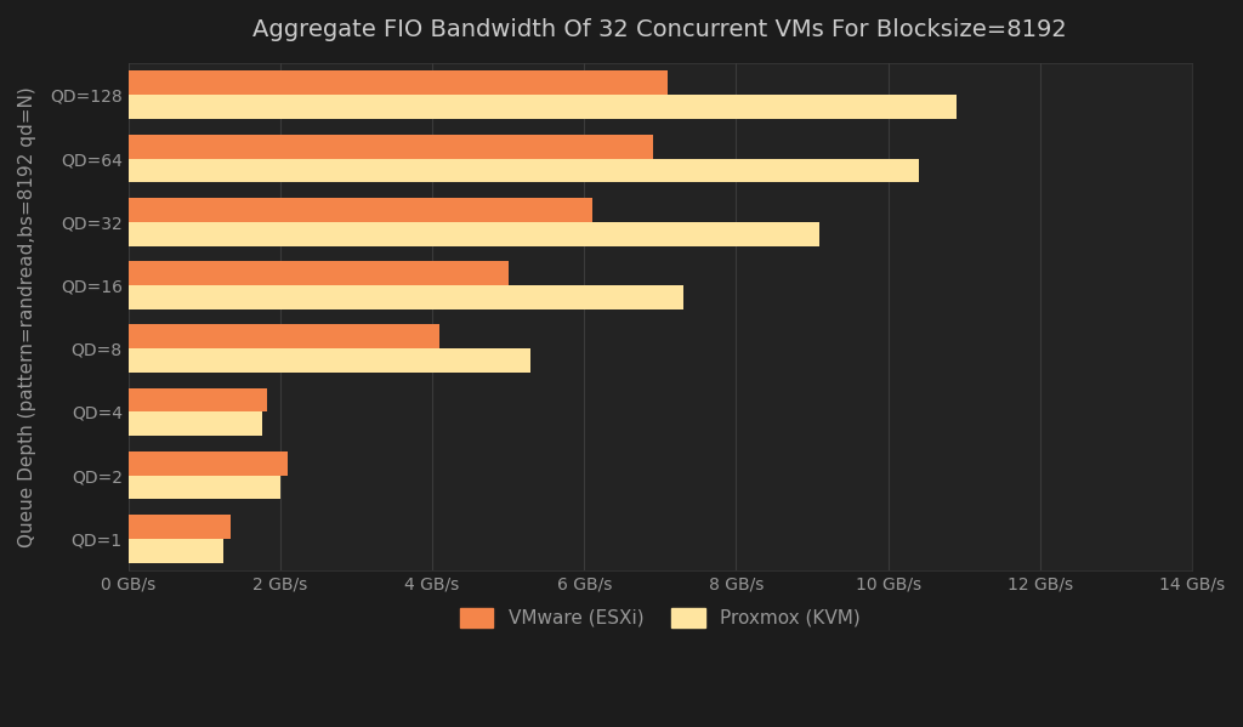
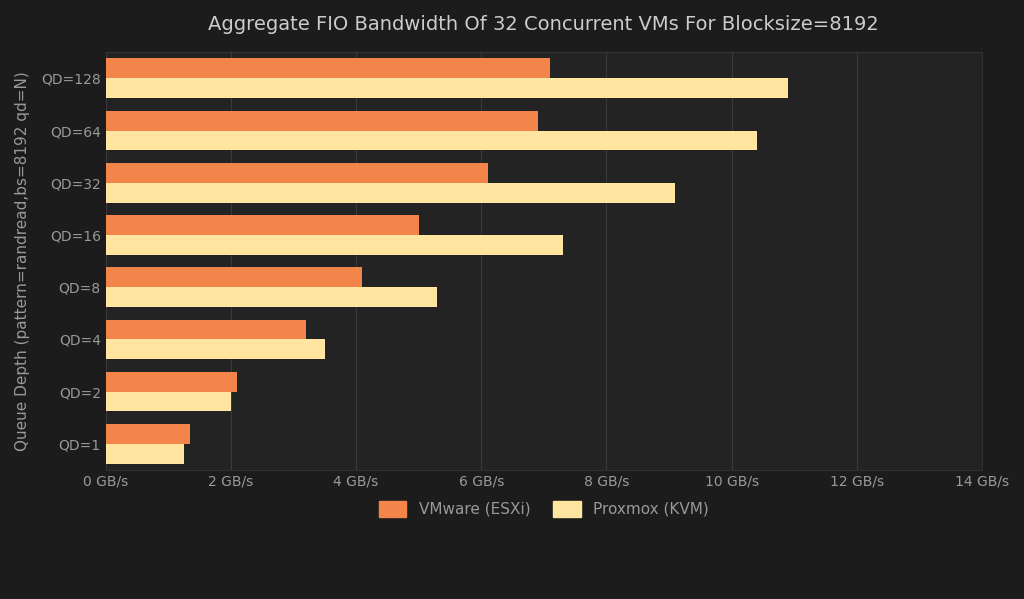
VMware (ESXi)/QD=4: 1.82 GB/s -> 3.20 GB/s
Proxmox (KVM)/QD=4: 1.76 GB/s -> 3.50 GB/s
